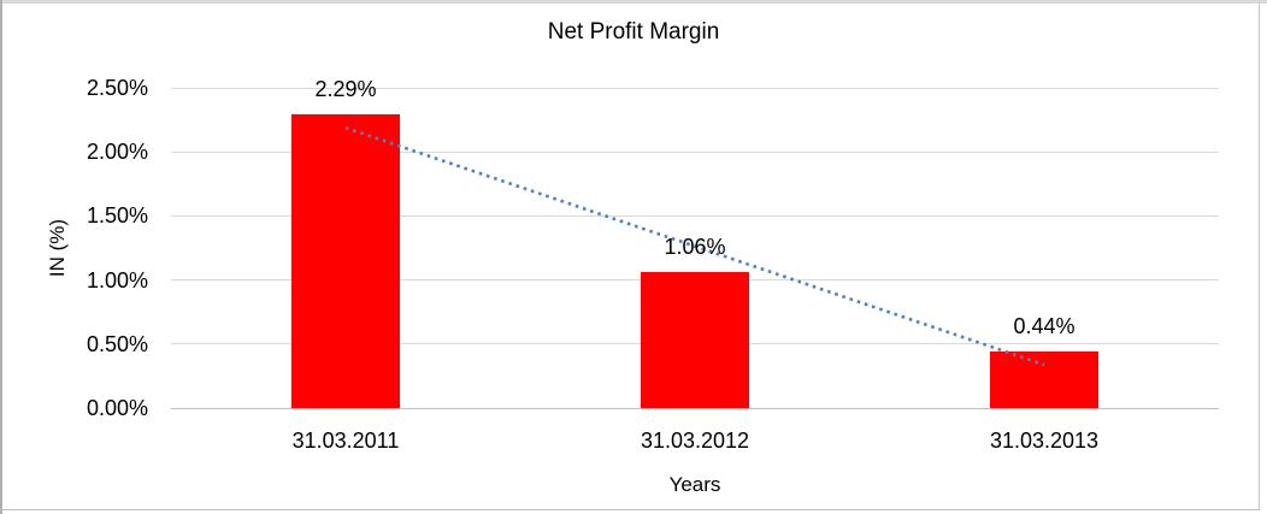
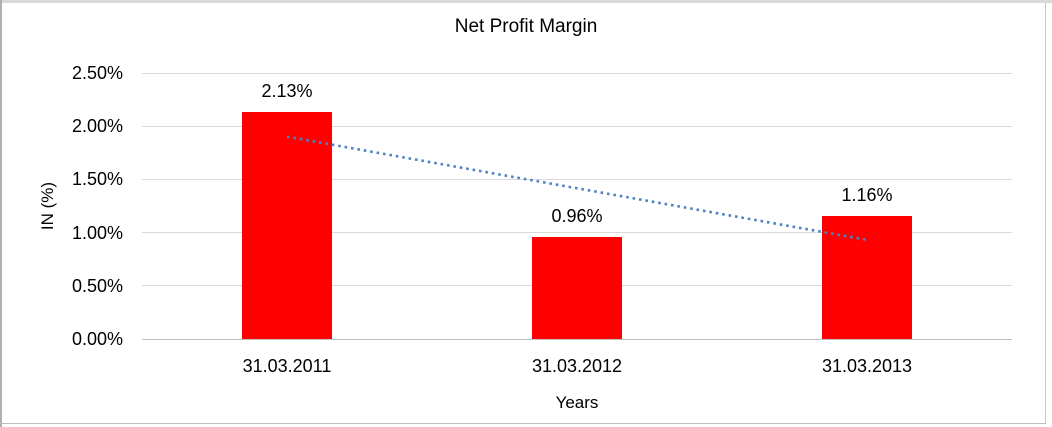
31.03.2011: 2.29% -> 2.13%
31.03.2012: 1.06% -> 0.96%
31.03.2013: 0.44% -> 1.16%
